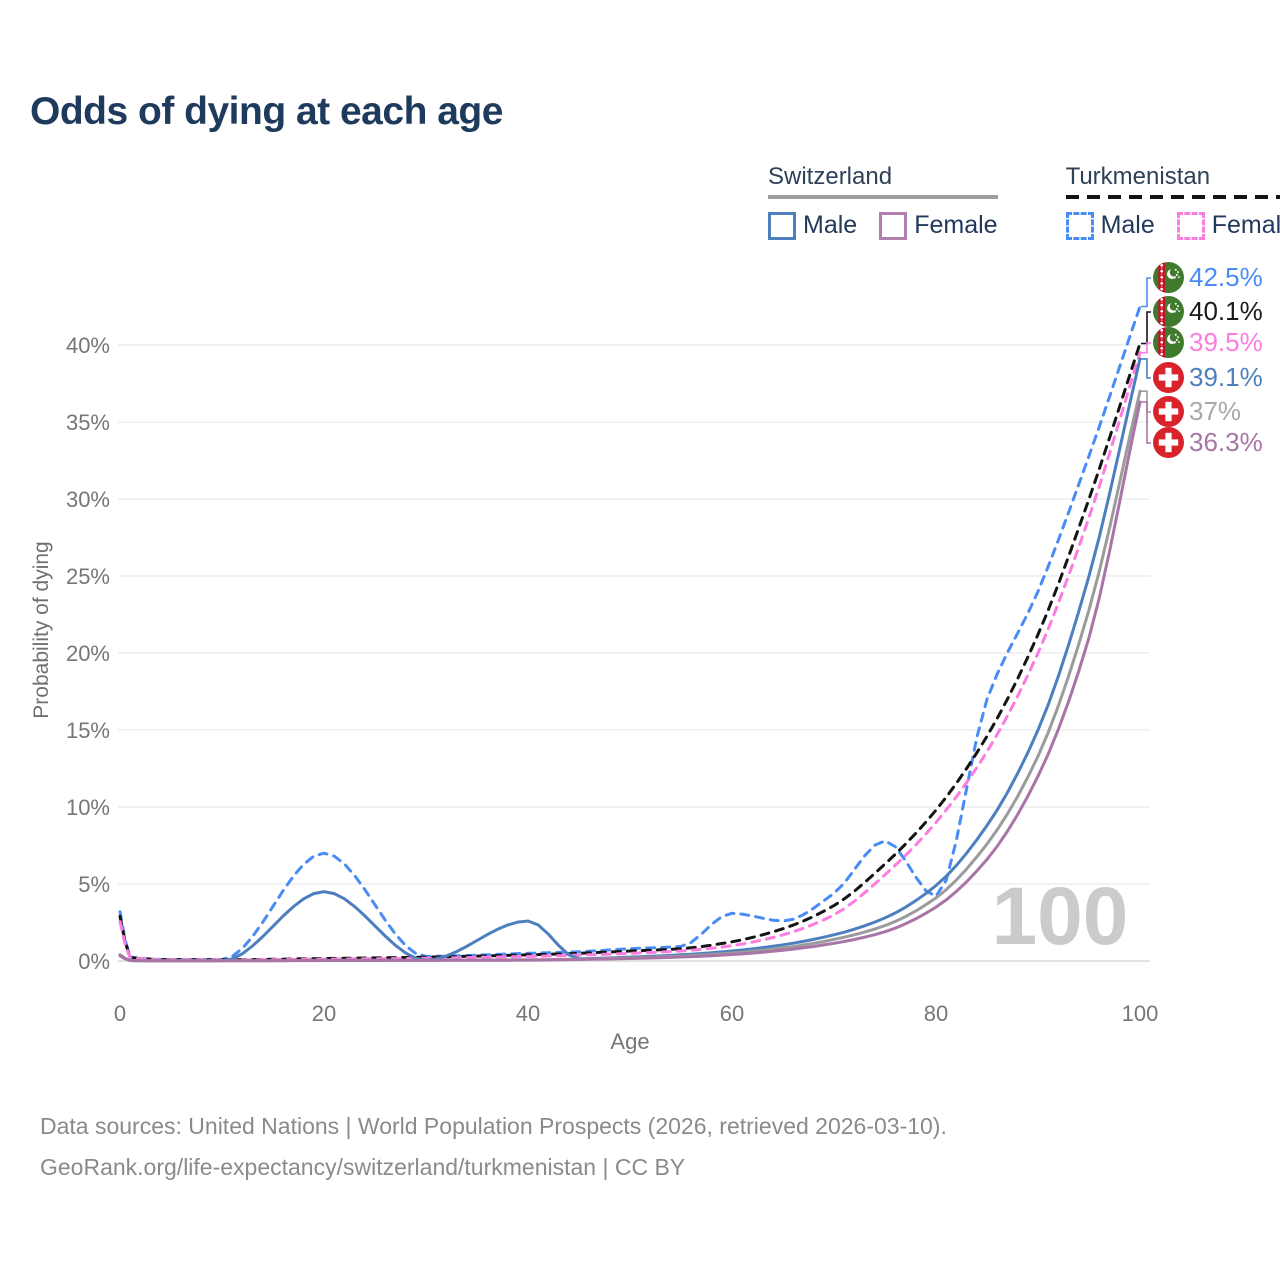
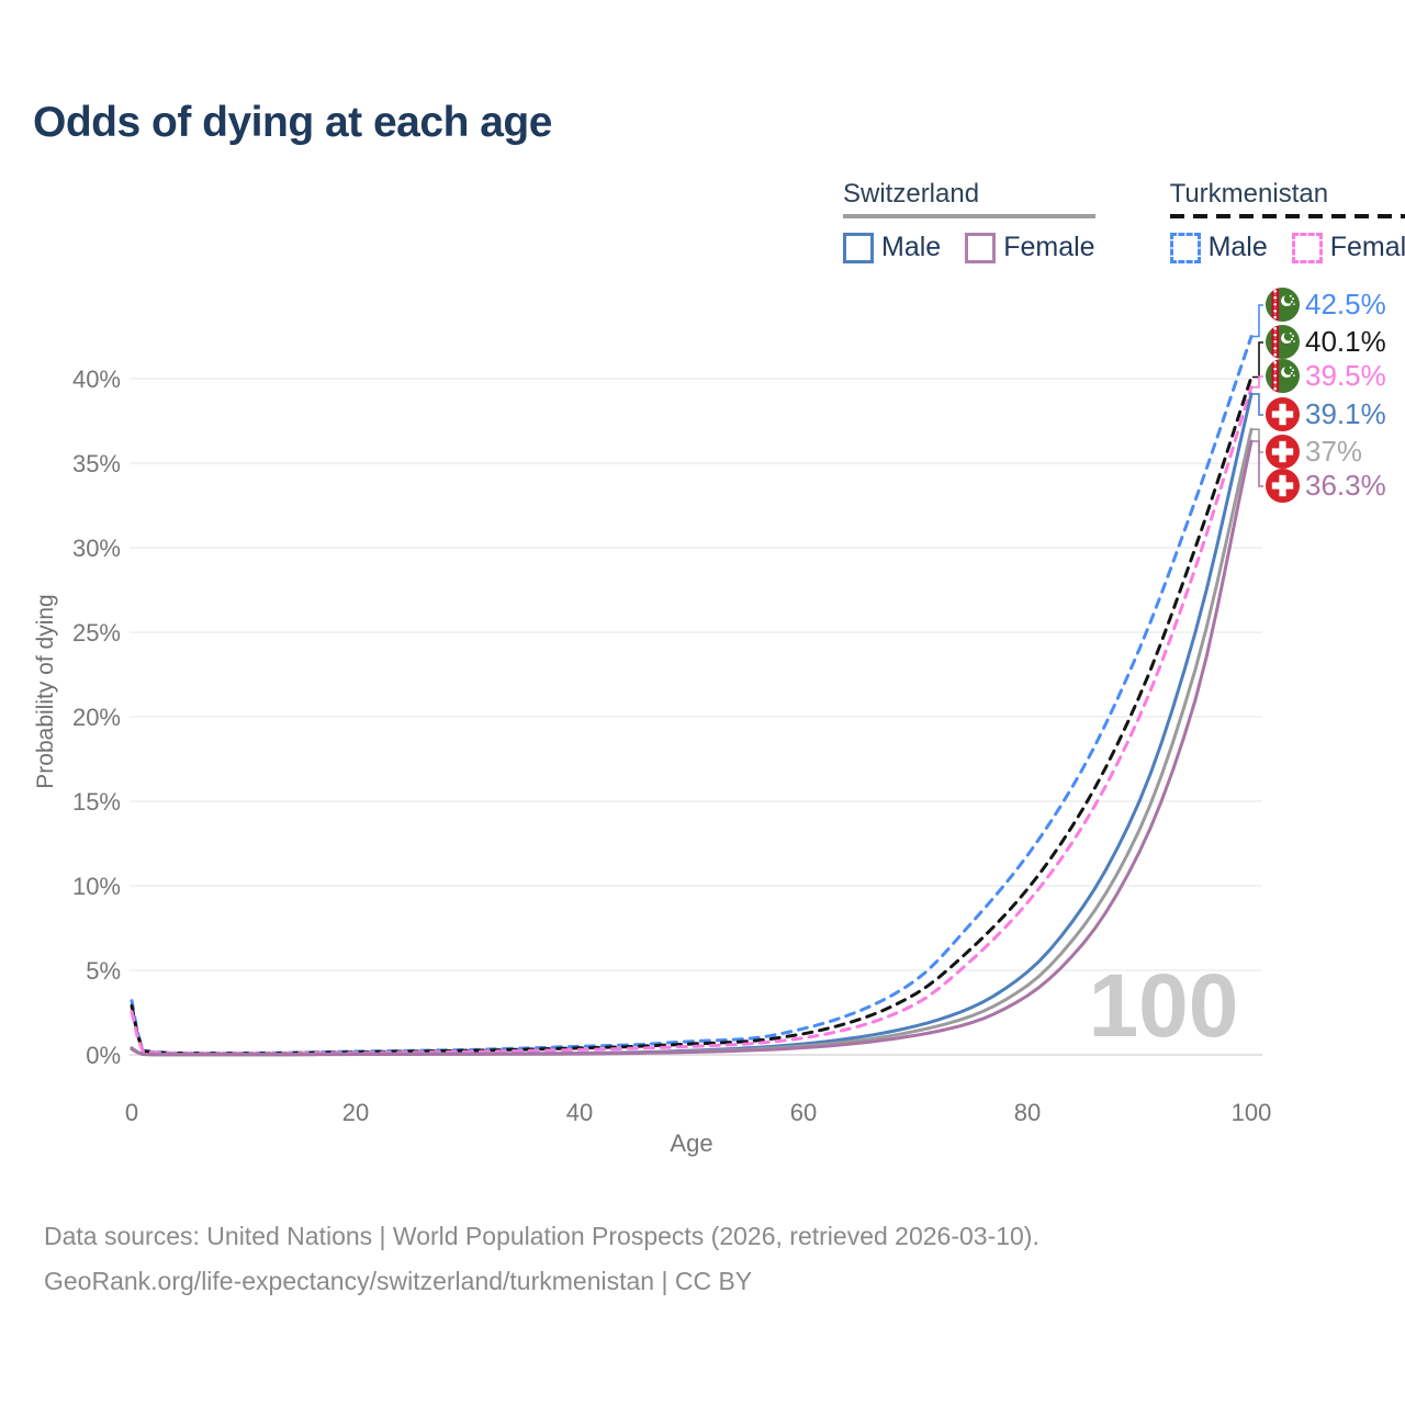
Turkmenistan Male/20: 7.0% -> 0.2%
Switzerland Male/20: 4.5% -> 0.1%
Switzerland Male/40: 2.6% -> 0.1%
Turkmenistan Male/60: 3.1% -> 1.6%
Turkmenistan Male/80: 4.2% -> 11.8%
